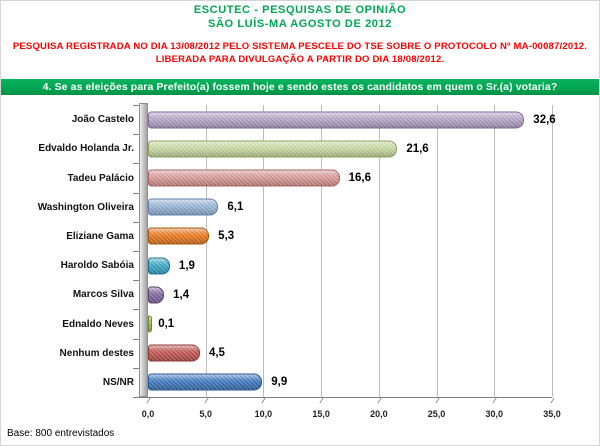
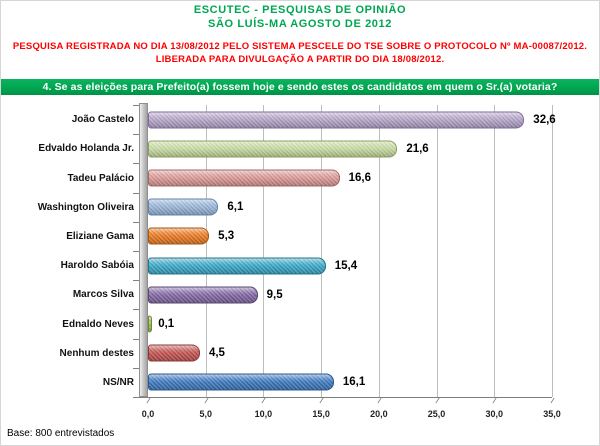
Haroldo Sabóia: 1,9 -> 15,4
Marcos Silva: 1,4 -> 9,5
NS/NR: 9,9 -> 16,1
